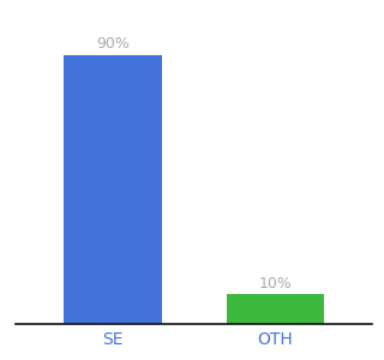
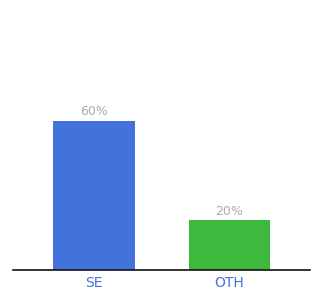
SE: 90% -> 60%
OTH: 10% -> 20%
